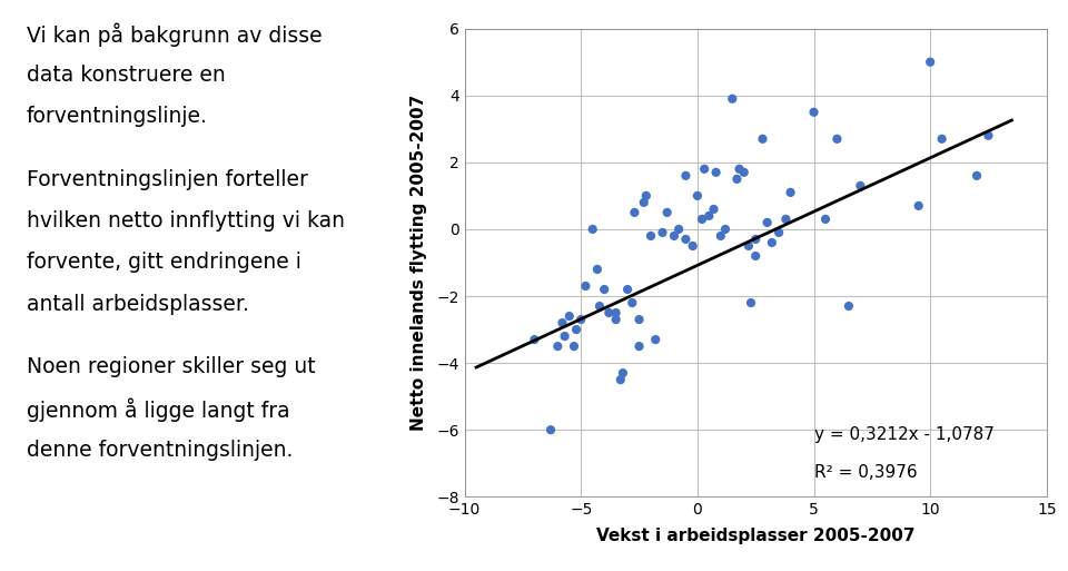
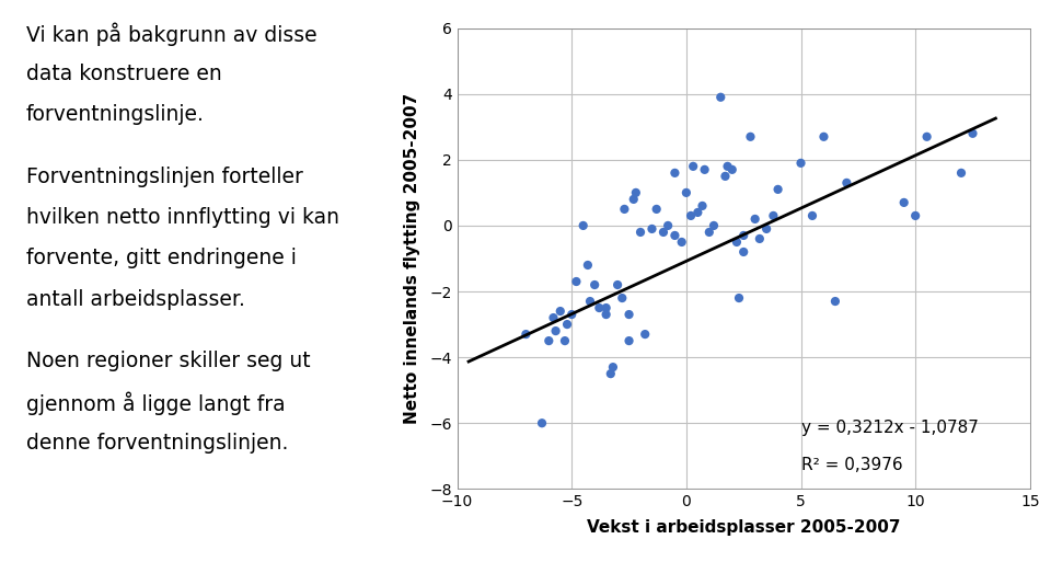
5: 3.5 -> 1.9
10: 5.0 -> 0.3
